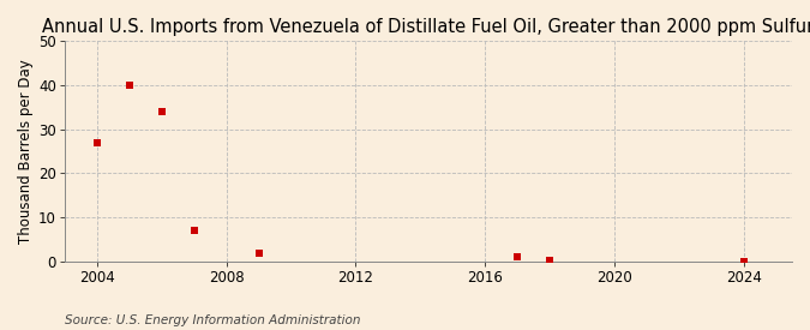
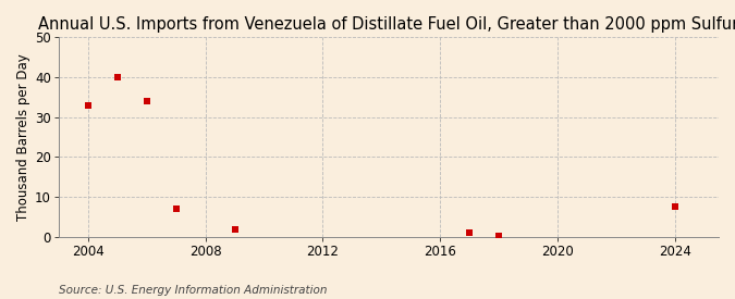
2004: 27.0 -> 33.0
2024: 0.1 -> 7.5
